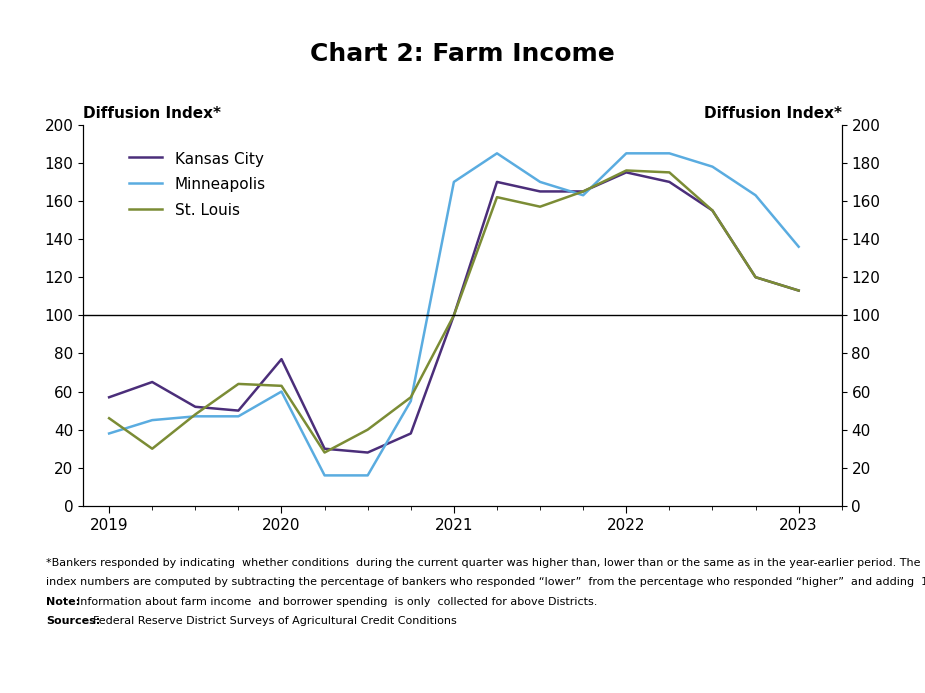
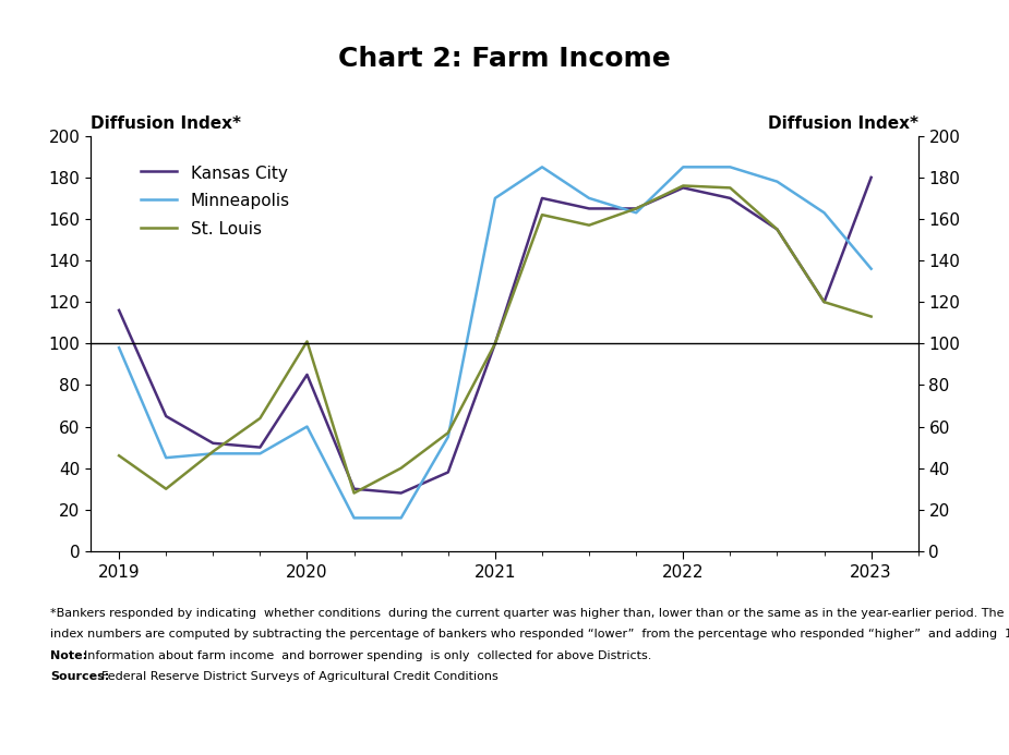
Kansas City/2019: 57 -> 116
Minneapolis/2019: 38 -> 98
Kansas City/2020: 77 -> 85
St. Louis/2020: 63 -> 101
Kansas City/2023: 113 -> 180
